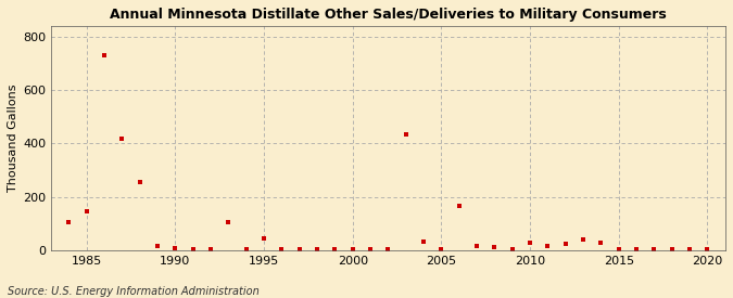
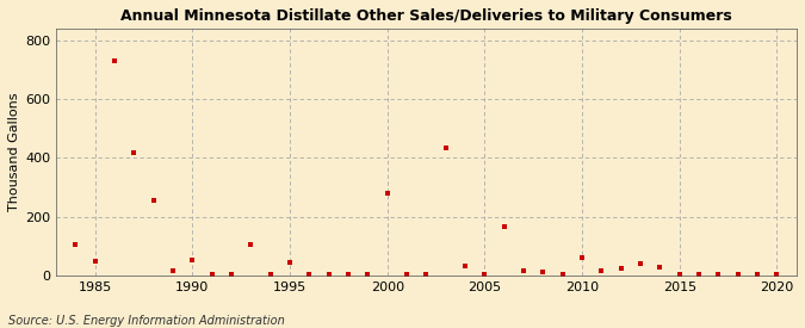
1985: 148 -> 50
1990: 8 -> 55
2000: 3 -> 280
2010: 28 -> 60
